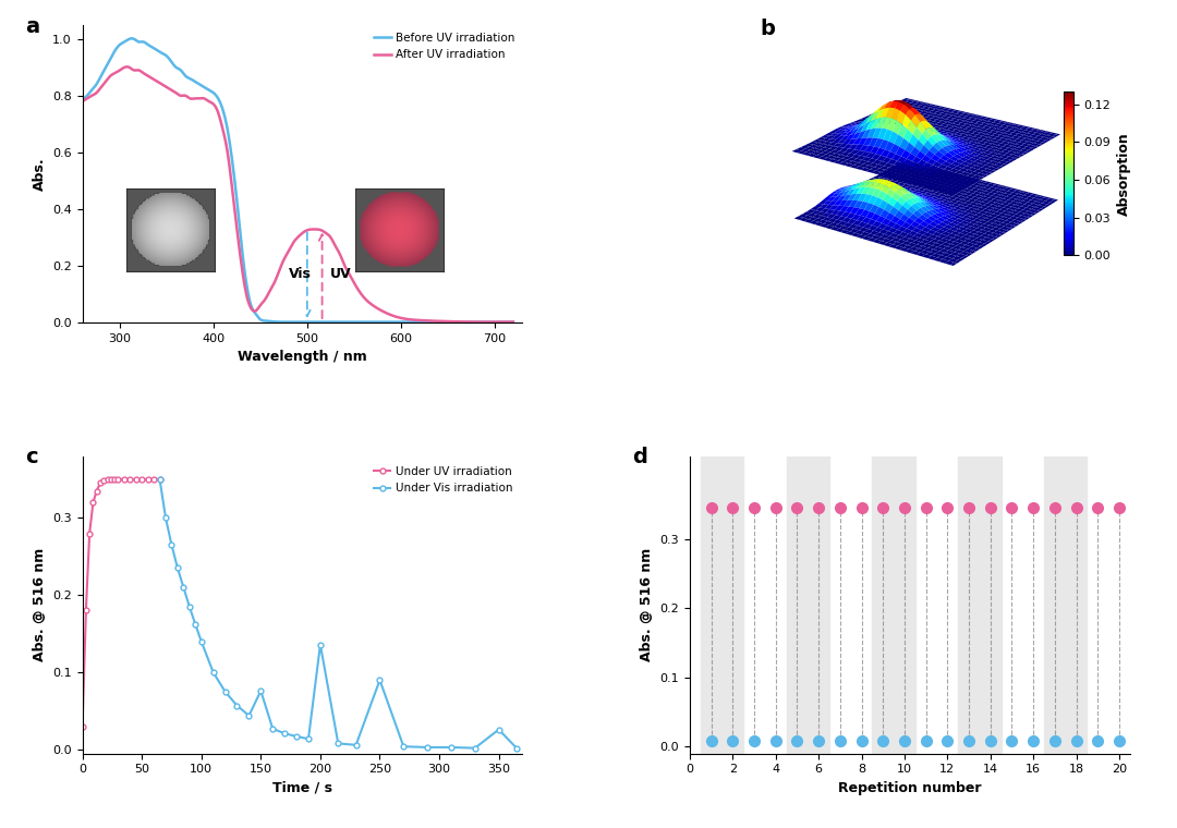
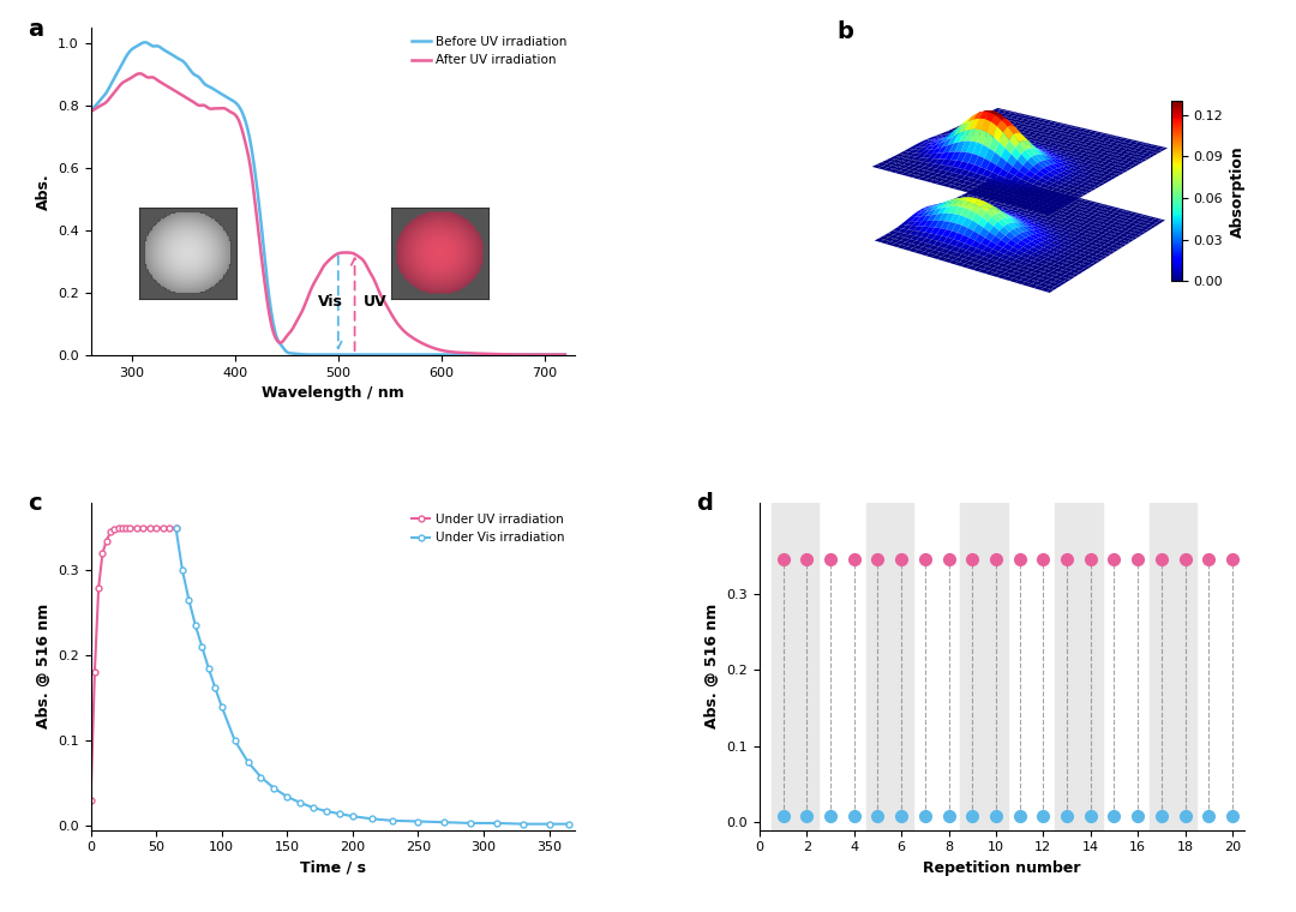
Under Vis irradiation/150: 0.076 -> 0.034
Under Vis irradiation/200: 0.136 -> 0.011
Under Vis irradiation/250: 0.090 -> 0.005
Under Vis irradiation/350: 0.026 -> 0.002
